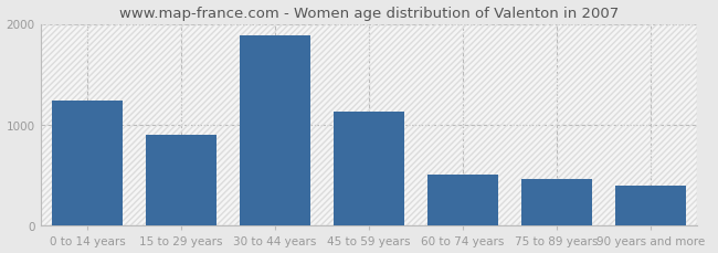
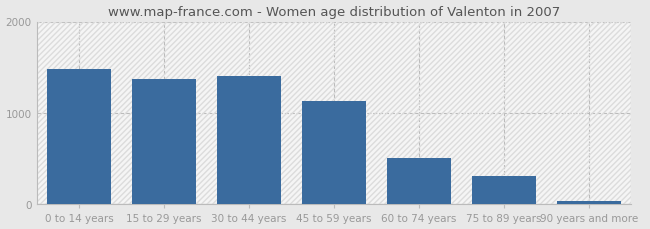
0 to 14 years: 1240 -> 1480
15 to 29 years: 900 -> 1370
30 to 44 years: 1880 -> 1400
75 to 89 years: 460 -> 310
90 years and more: 400 -> 40
